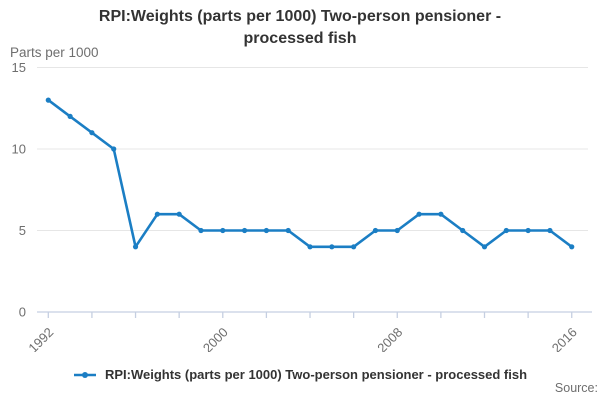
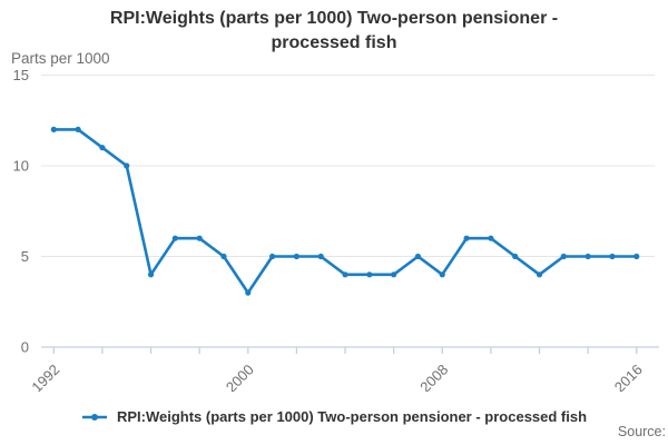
1992: 13 -> 12
2000: 5 -> 3
2008: 5 -> 4
2016: 4 -> 5
